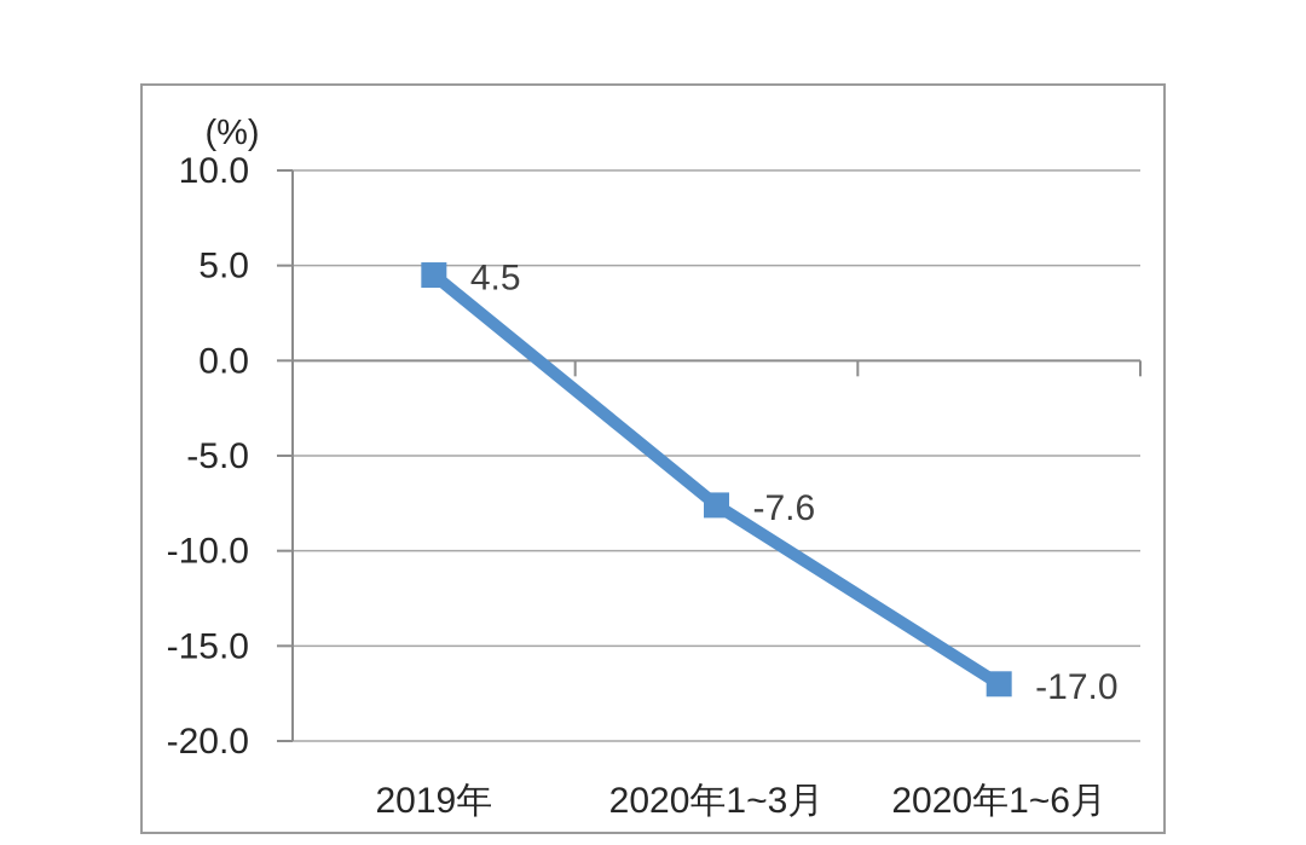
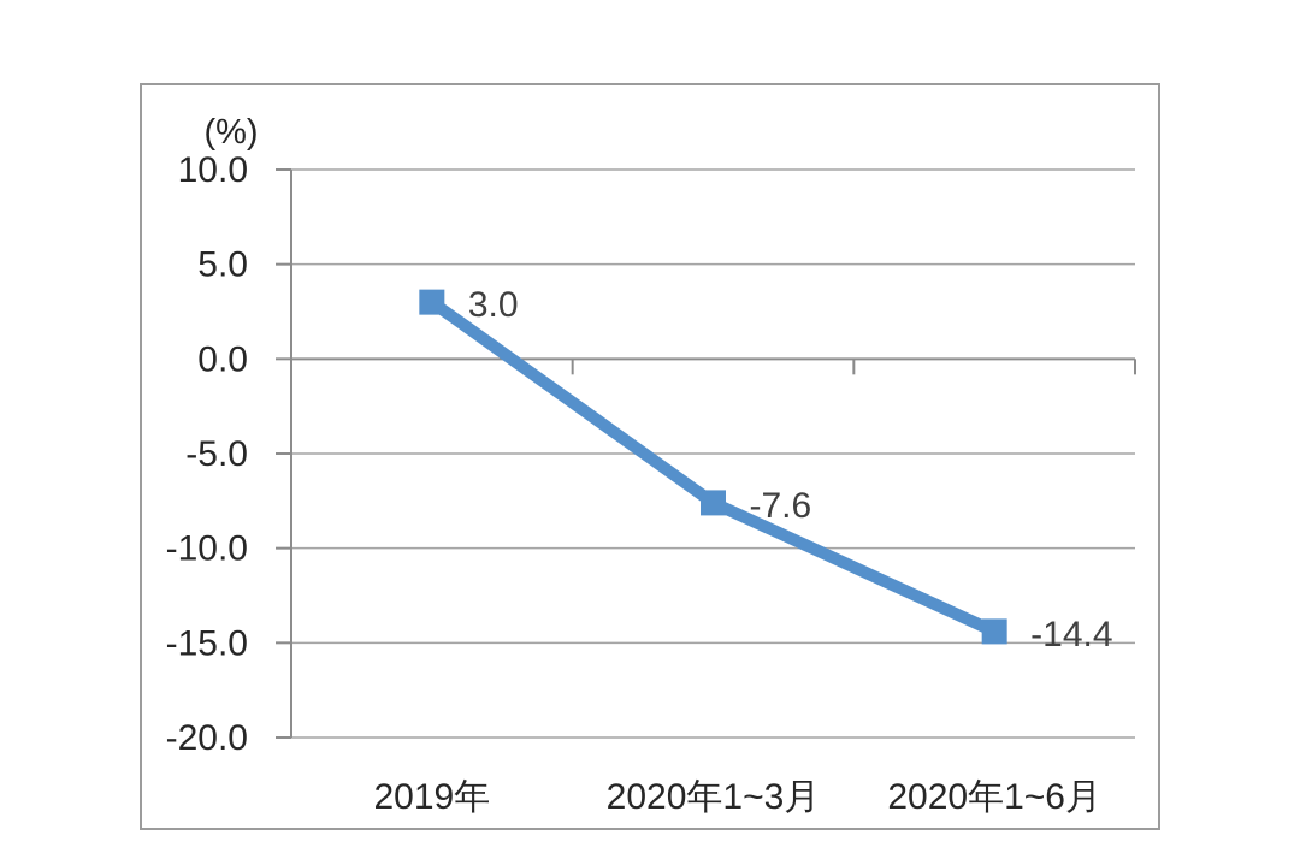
2019年: 4.5 -> 3.0
2020年1~6月: -17.0 -> -14.4
